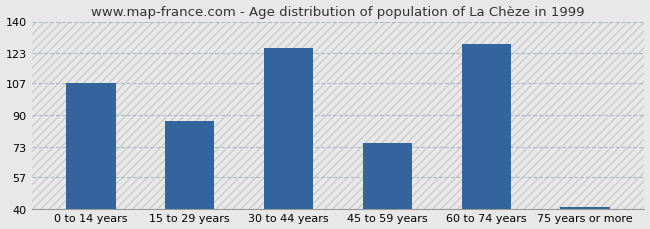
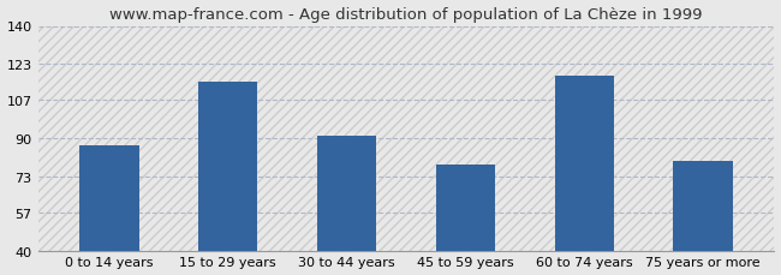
0 to 14 years: 107 -> 87
15 to 29 years: 87 -> 115
30 to 44 years: 126 -> 91
45 to 59 years: 75 -> 78
60 to 74 years: 128 -> 118
75 years or more: 41 -> 80
